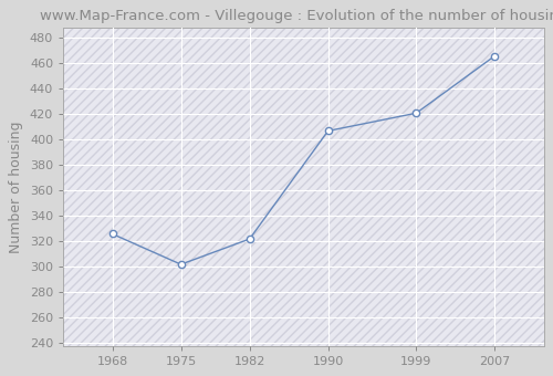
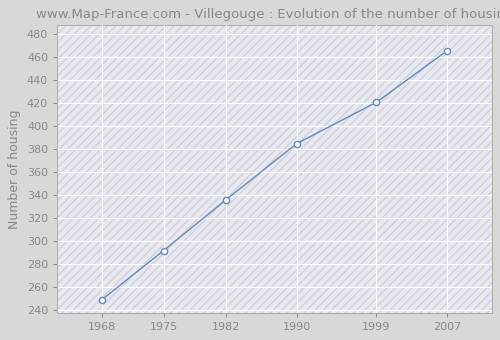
1968: 326 -> 249
1975: 302 -> 292
1982: 322 -> 336
1990: 407 -> 385
